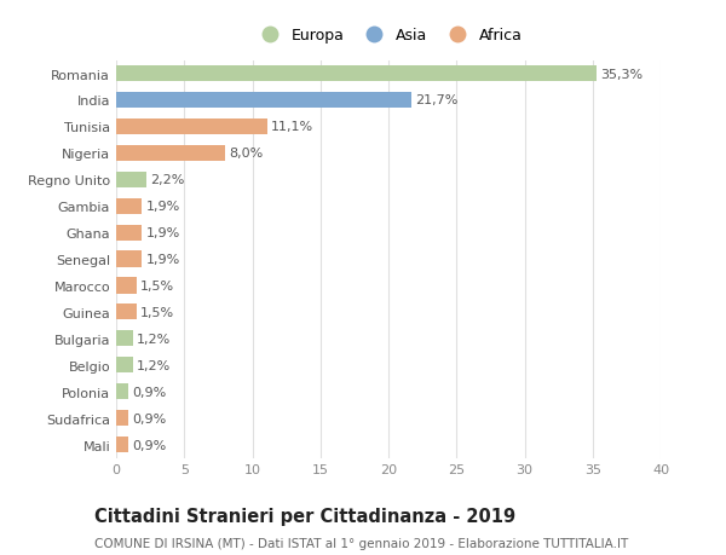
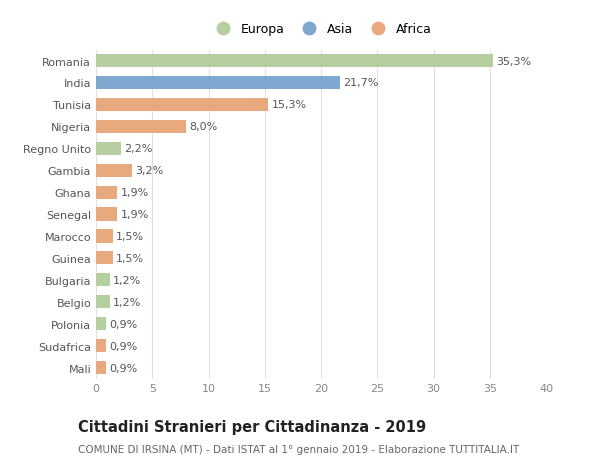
Tunisia: 11,1% -> 15,3%
Gambia: 1,9% -> 3,2%
